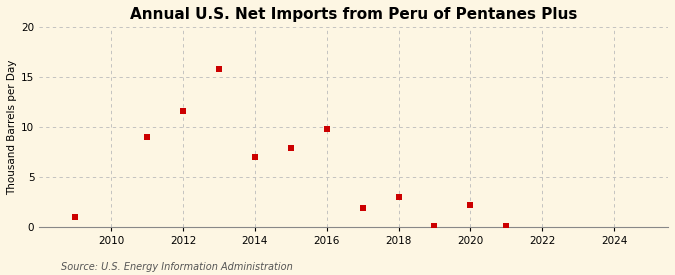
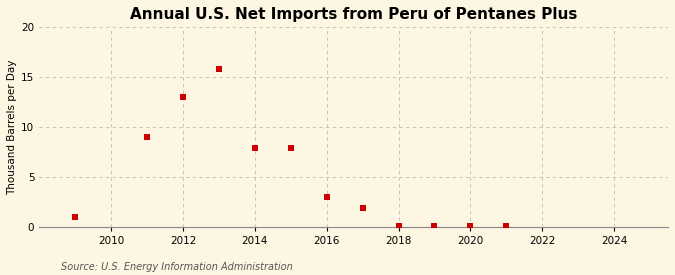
2012: 11.6 -> 13.0
2014: 7.0 -> 7.9
2016: 9.8 -> 3.0
2018: 3.0 -> 0.1
2020: 2.2 -> 0.1
